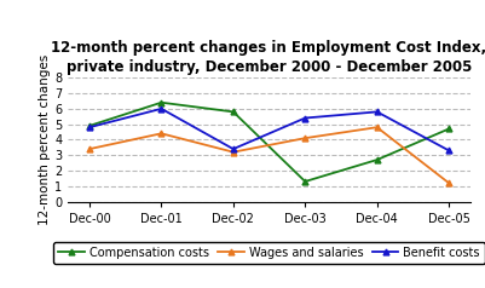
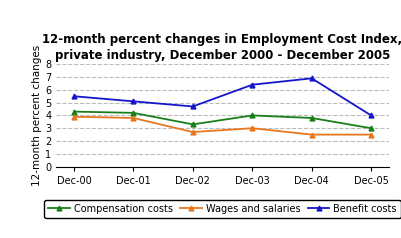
Compensation costs/Dec-00: 4.9 -> 4.3
Wages and salaries/Dec-00: 3.4 -> 3.9
Benefit costs/Dec-00: 4.8 -> 5.5
Compensation costs/Dec-01: 6.4 -> 4.2
Wages and salaries/Dec-01: 4.4 -> 3.8
Benefit costs/Dec-01: 6.0 -> 5.1
Compensation costs/Dec-02: 5.8 -> 3.3
Wages and salaries/Dec-02: 3.2 -> 2.7
Benefit costs/Dec-02: 3.4 -> 4.7
Compensation costs/Dec-03: 1.3 -> 4.0
Wages and salaries/Dec-03: 4.1 -> 3.0
Benefit costs/Dec-03: 5.4 -> 6.4
Compensation costs/Dec-04: 2.7 -> 3.8
Wages and salaries/Dec-04: 4.8 -> 2.5
Benefit costs/Dec-04: 5.8 -> 6.9
Compensation costs/Dec-05: 4.7 -> 3.0
Wages and salaries/Dec-05: 1.2 -> 2.5
Benefit costs/Dec-05: 3.3 -> 4.0
